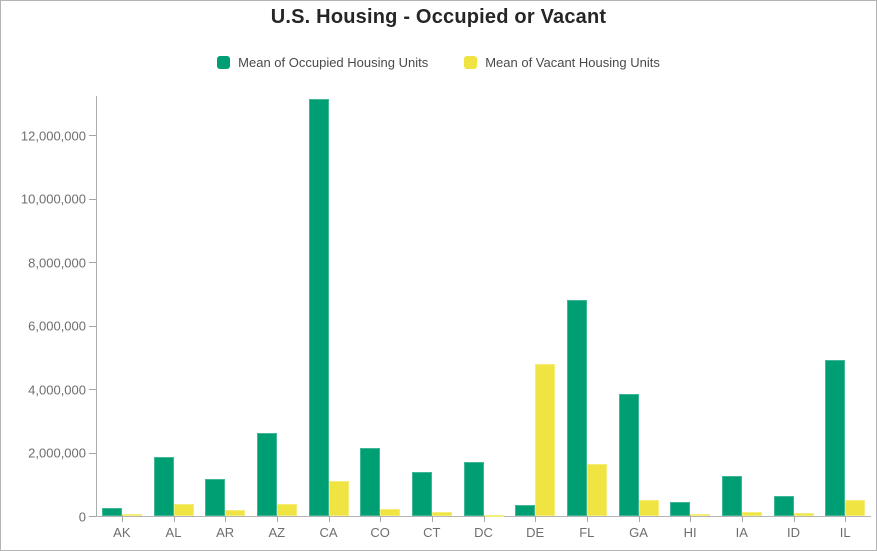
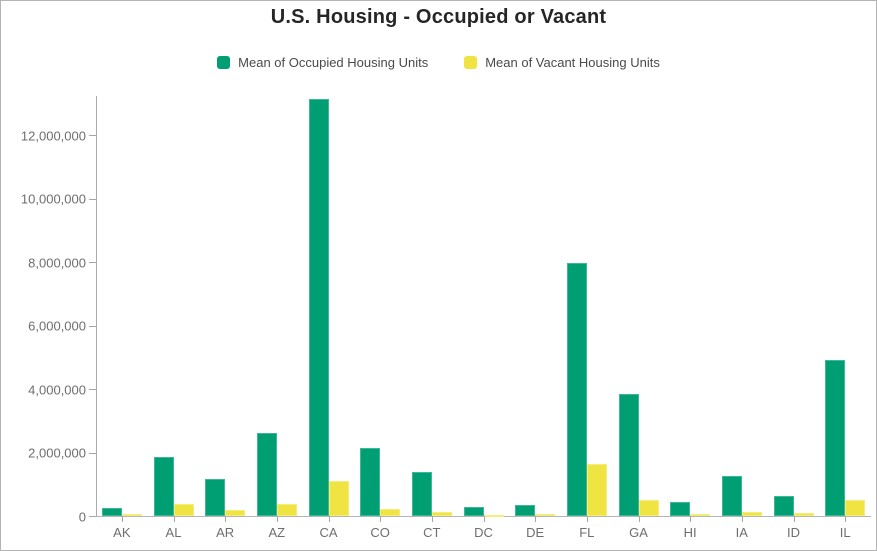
Mean of Occupied Housing Units/DC: 1700000 -> 300000
Mean of Vacant Housing Units/DE: 4800000 -> 100000
Mean of Occupied Housing Units/FL: 6800000 -> 8000000
